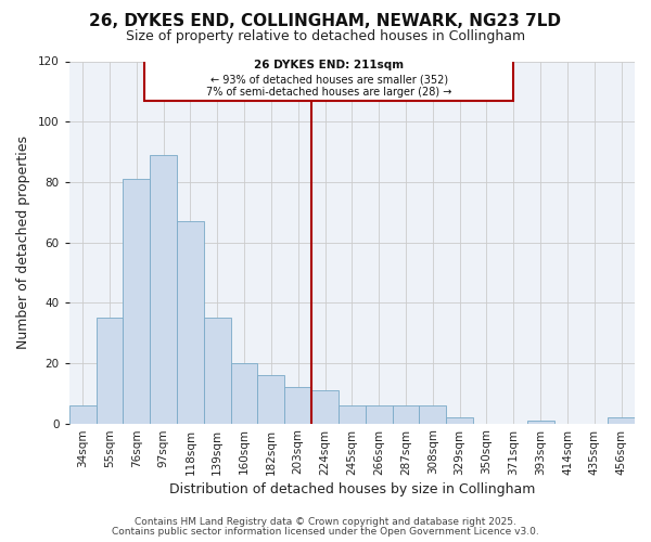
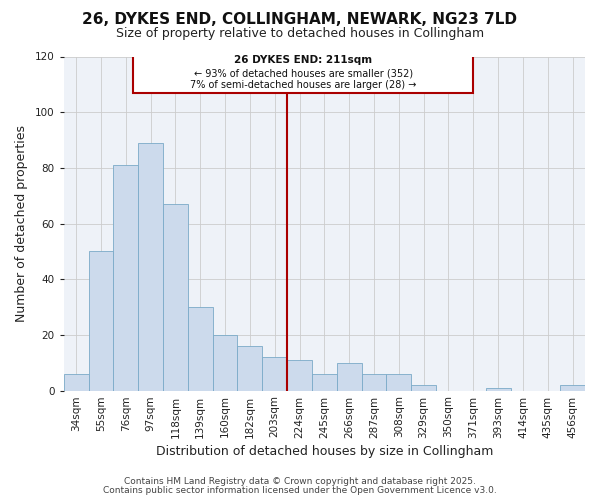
55sqm: 35 -> 50
139sqm: 35 -> 30
266sqm: 6 -> 10
